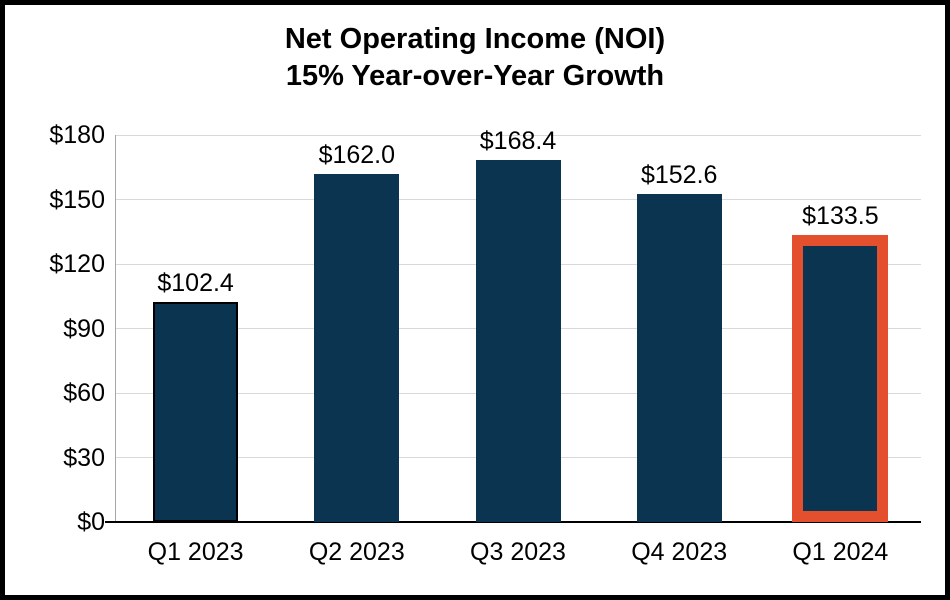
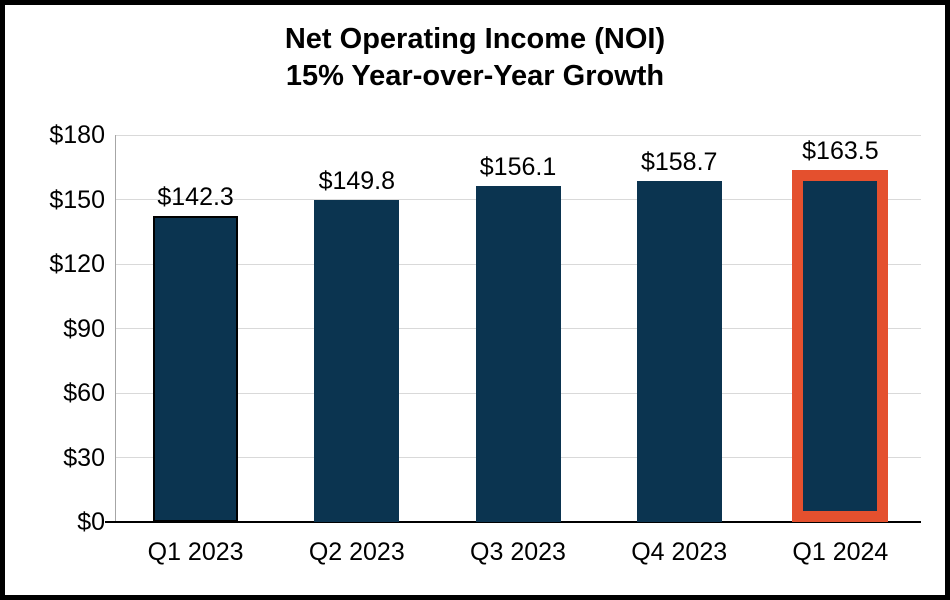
Q1 2023: $102.4 -> $142.3
Q2 2023: $162.0 -> $149.8
Q3 2023: $168.4 -> $156.1
Q4 2023: $152.6 -> $158.7
Q1 2024: $133.5 -> $163.5
